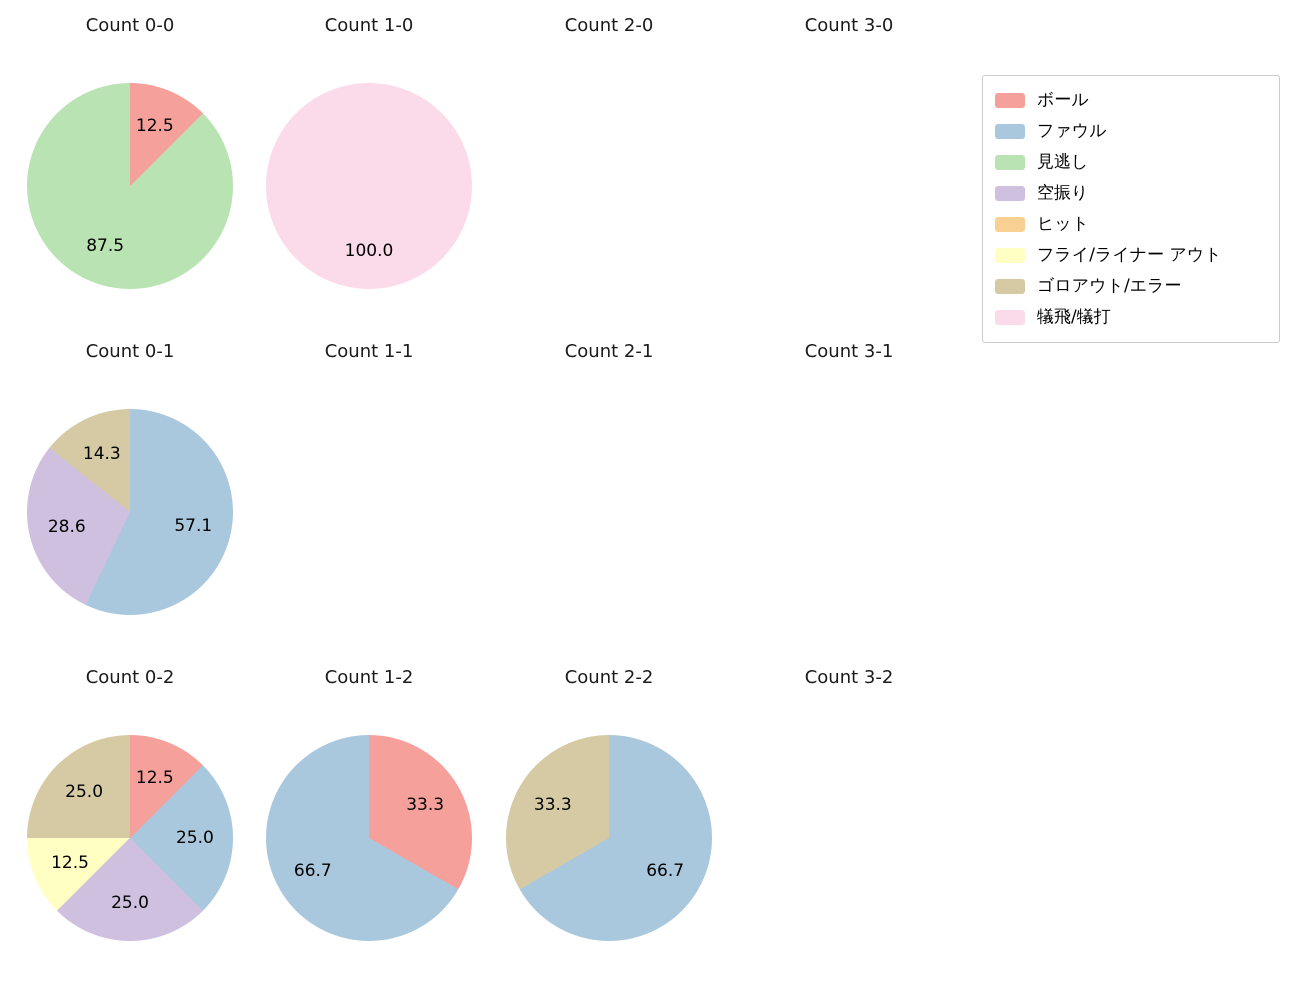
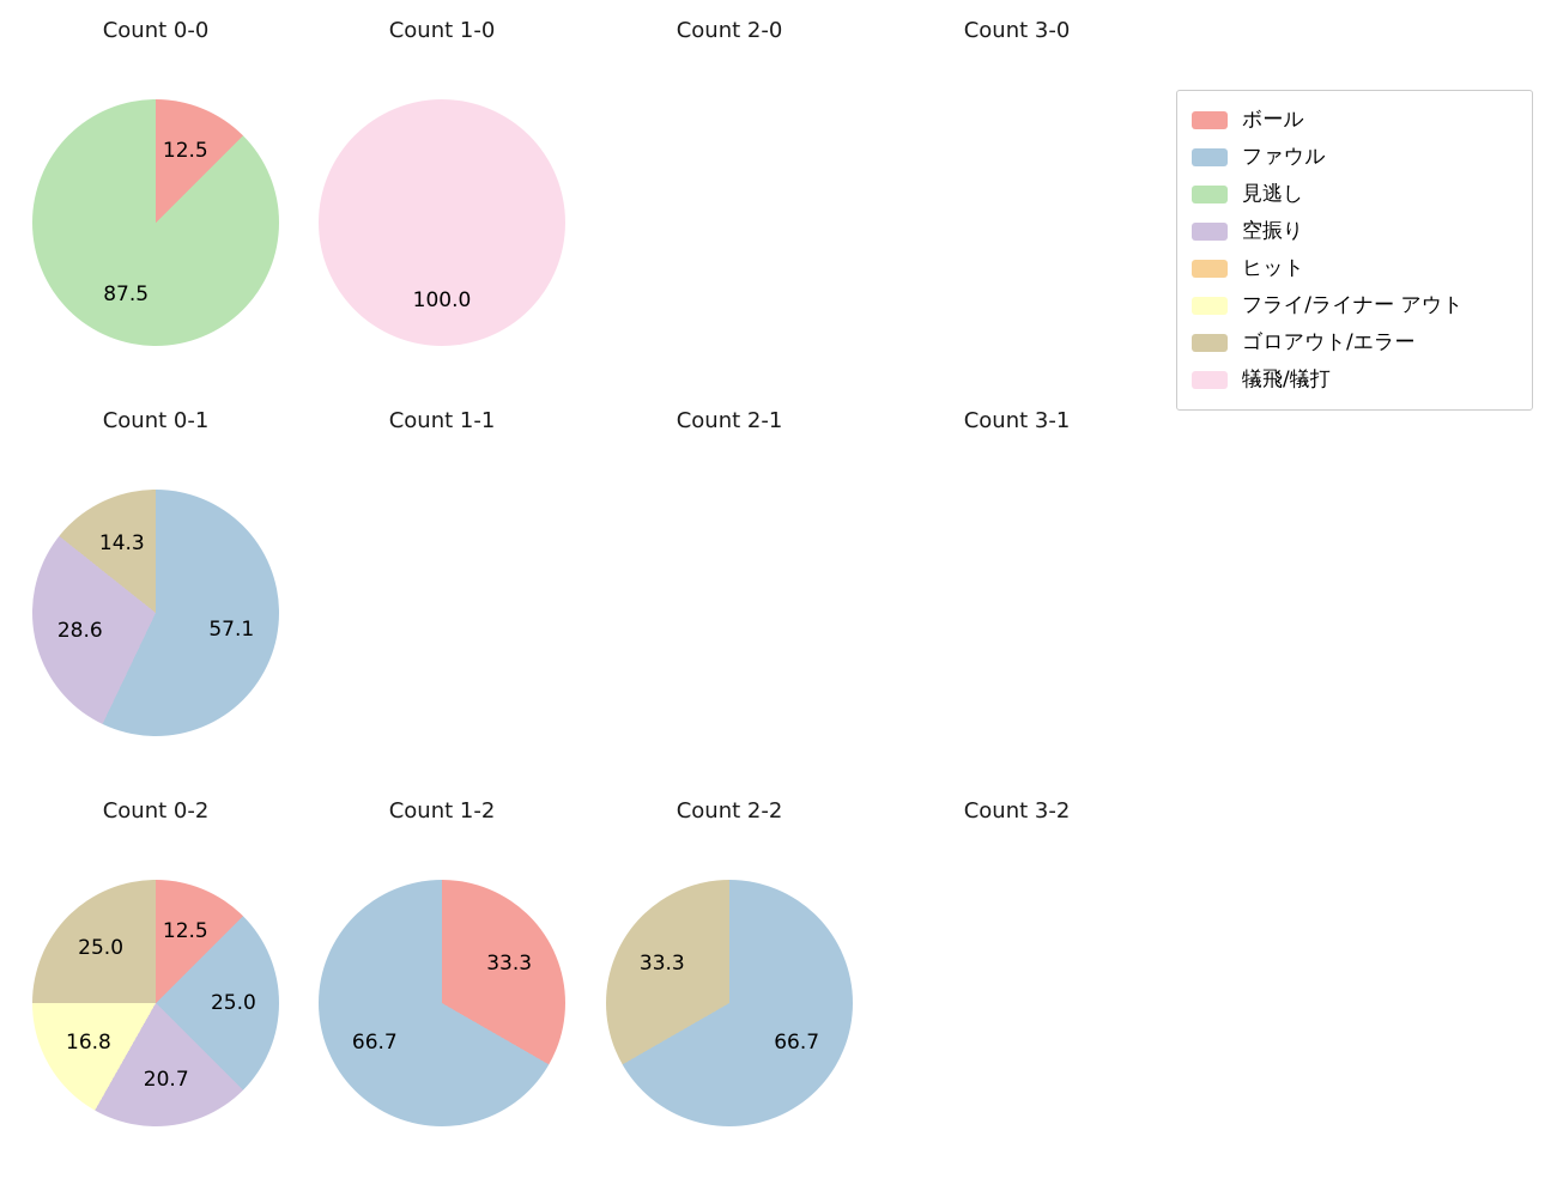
Count 0-2/空振り: 25.0 -> 20.7
Count 0-2/フライ/ライナー アウト: 12.5 -> 16.8
